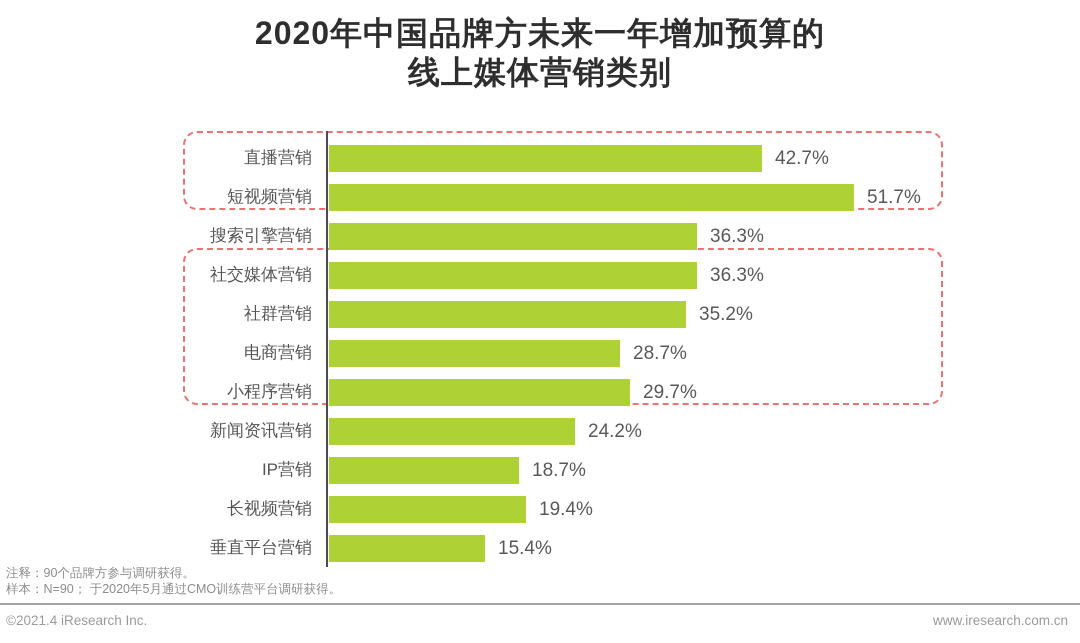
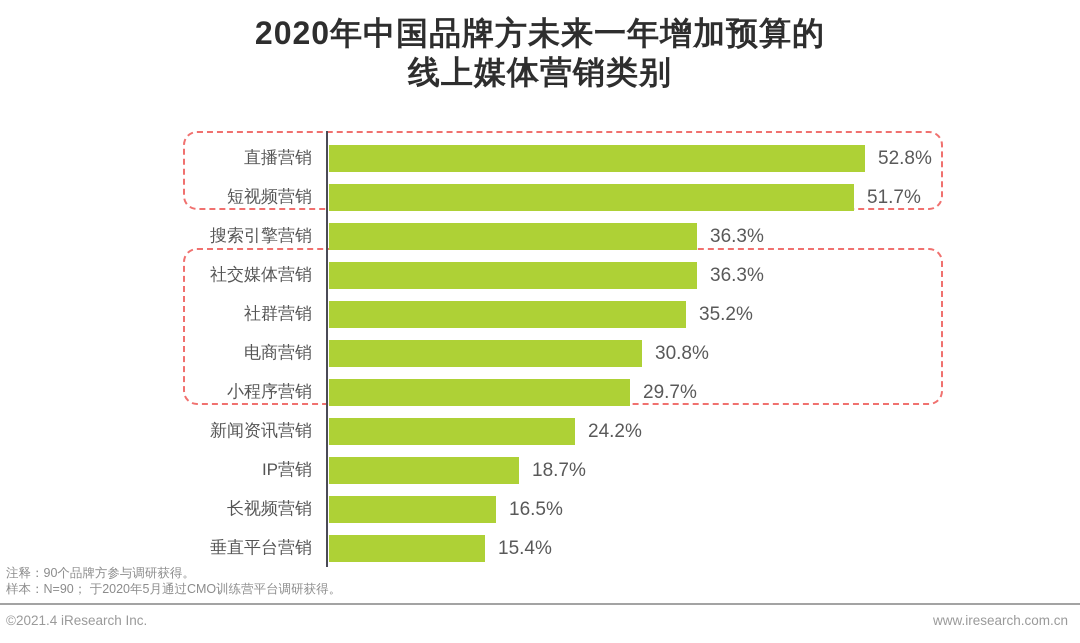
直播营销: 42.7% -> 52.8%
电商营销: 28.7% -> 30.8%
长视频营销: 19.4% -> 16.5%
